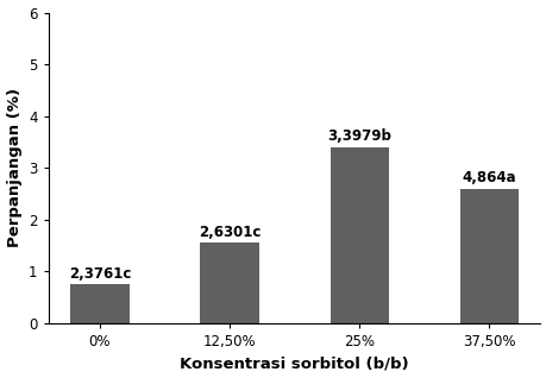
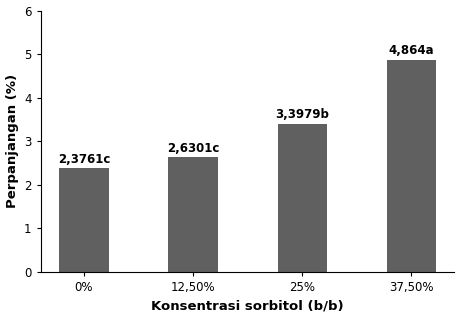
0%: 0.75 -> 2.38
12,50%: 1.55 -> 2.63
37,50%: 2.60 -> 4.86
